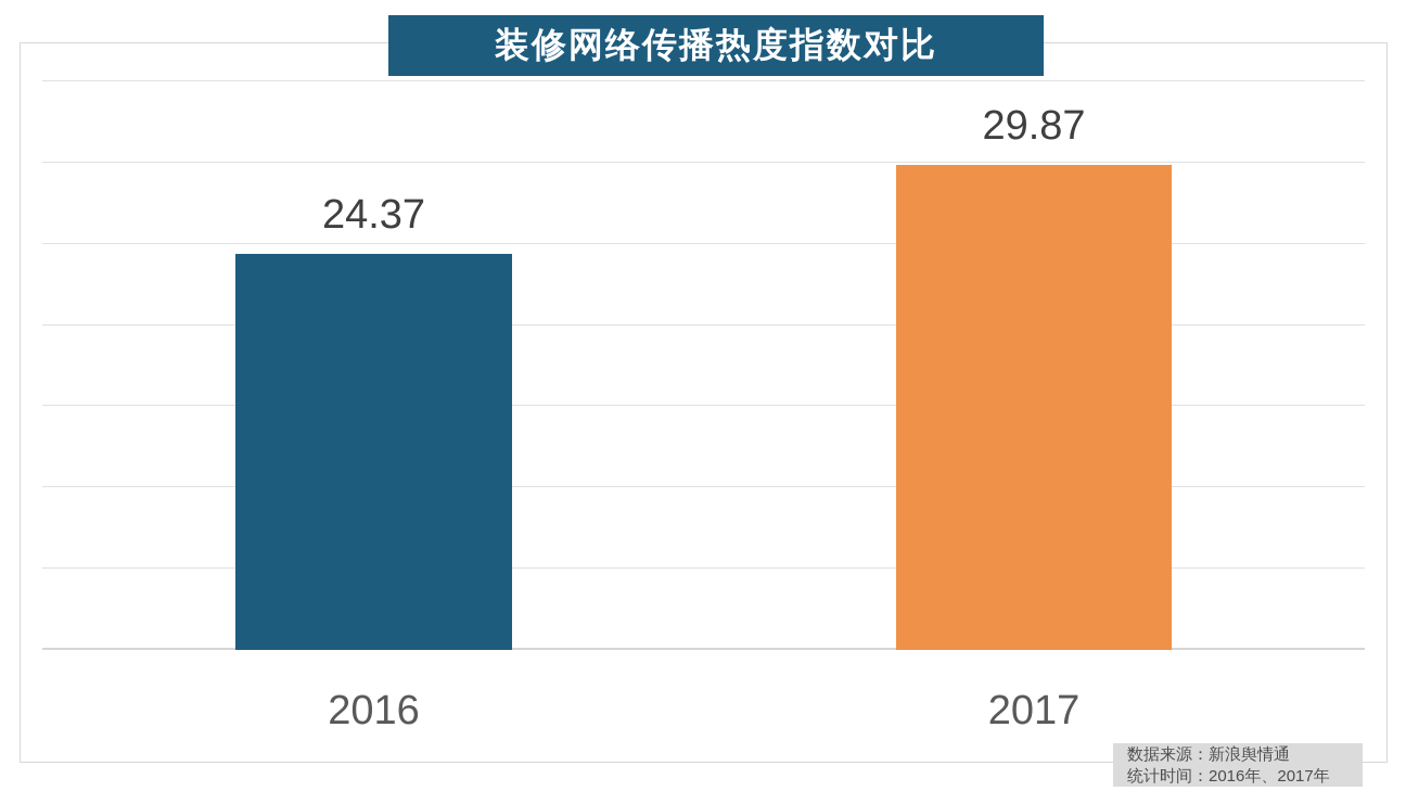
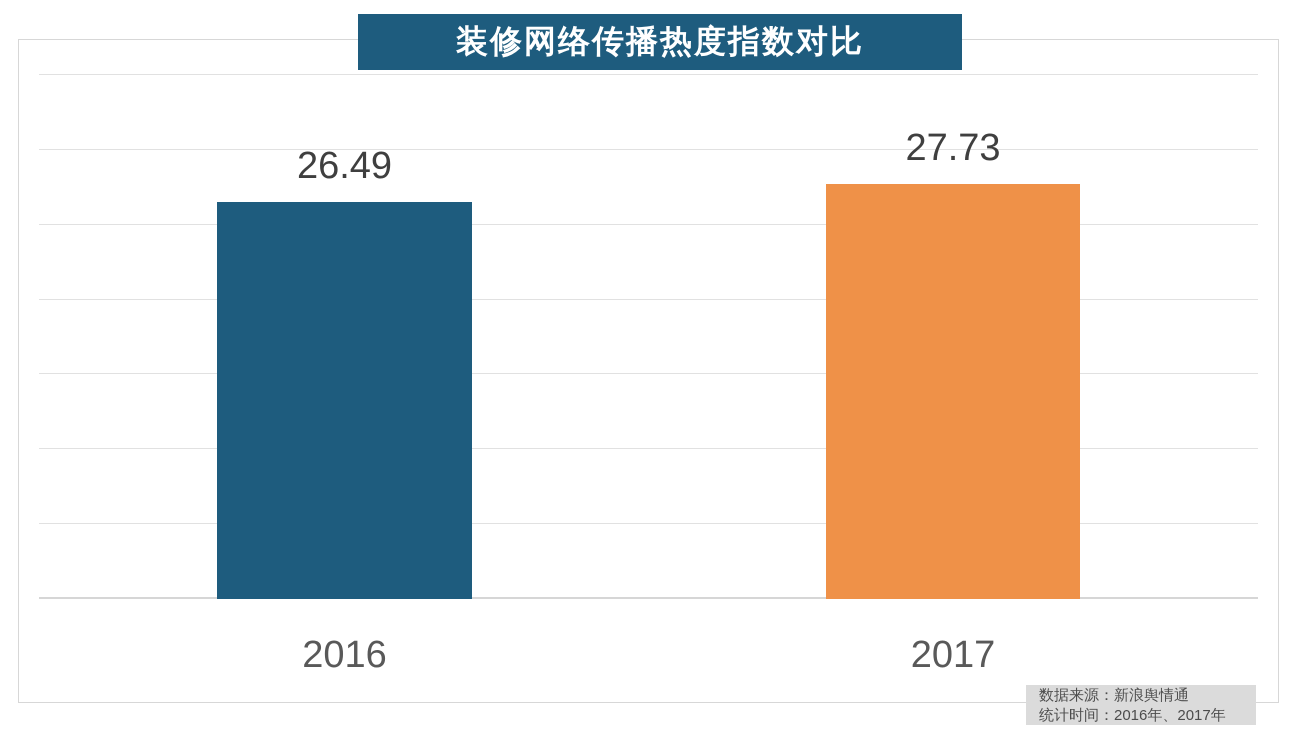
2016: 24.37 -> 26.49
2017: 29.87 -> 27.73
